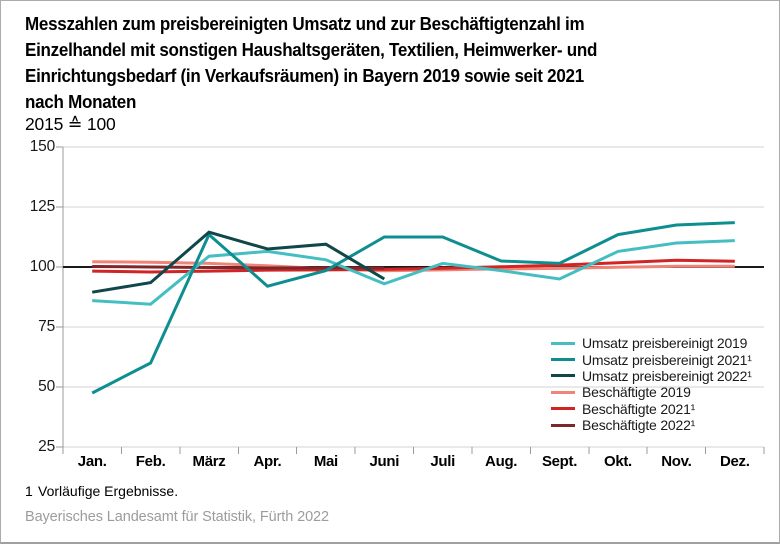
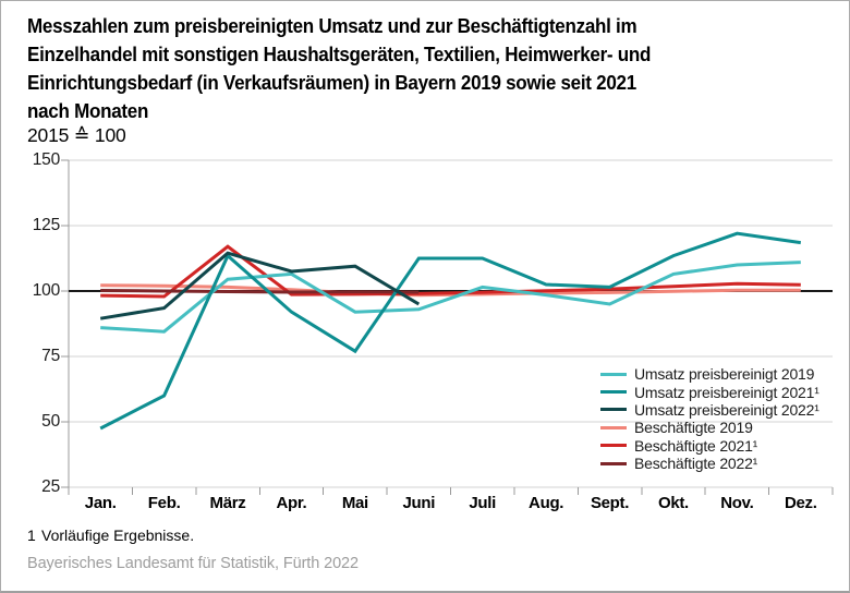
Beschäftigte 2021¹/März: 98 -> 117
Umsatz preisbereinigt 2019/Mai: 103 -> 92
Umsatz preisbereinigt 2021¹/Mai: 98 -> 77
Umsatz preisbereinigt 2021¹/Nov.: 118 -> 122
